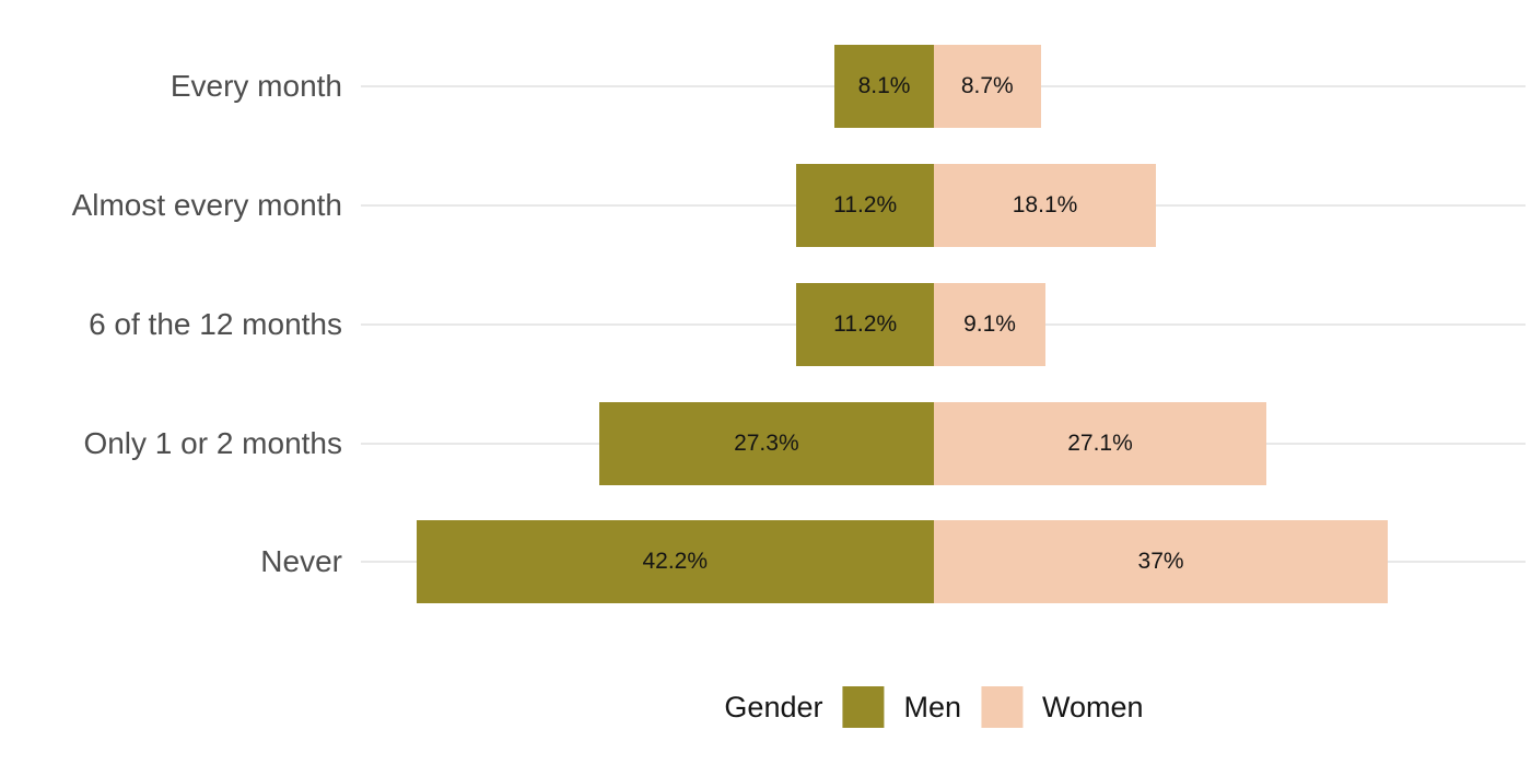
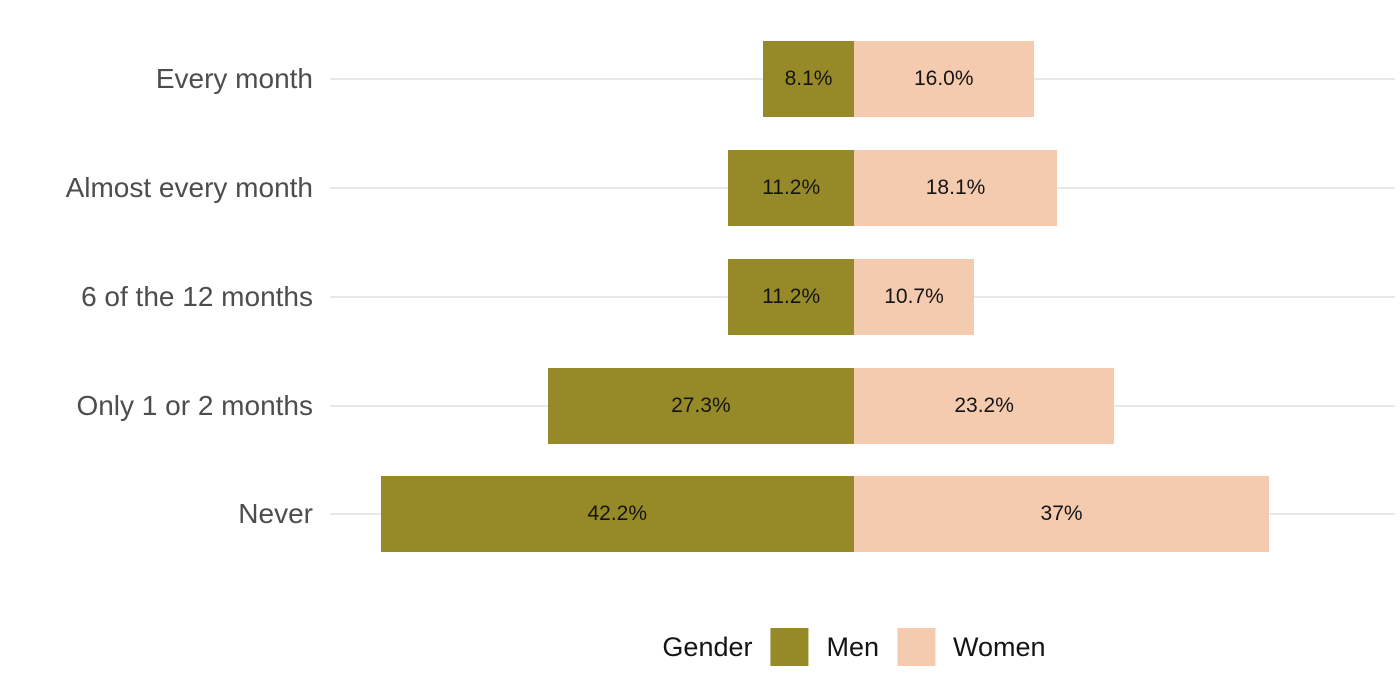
Women/Every month: 8.7% -> 16.0%
Women/6 of the 12 months: 9.1% -> 10.7%
Women/Only 1 or 2 months: 27.1% -> 23.2%
